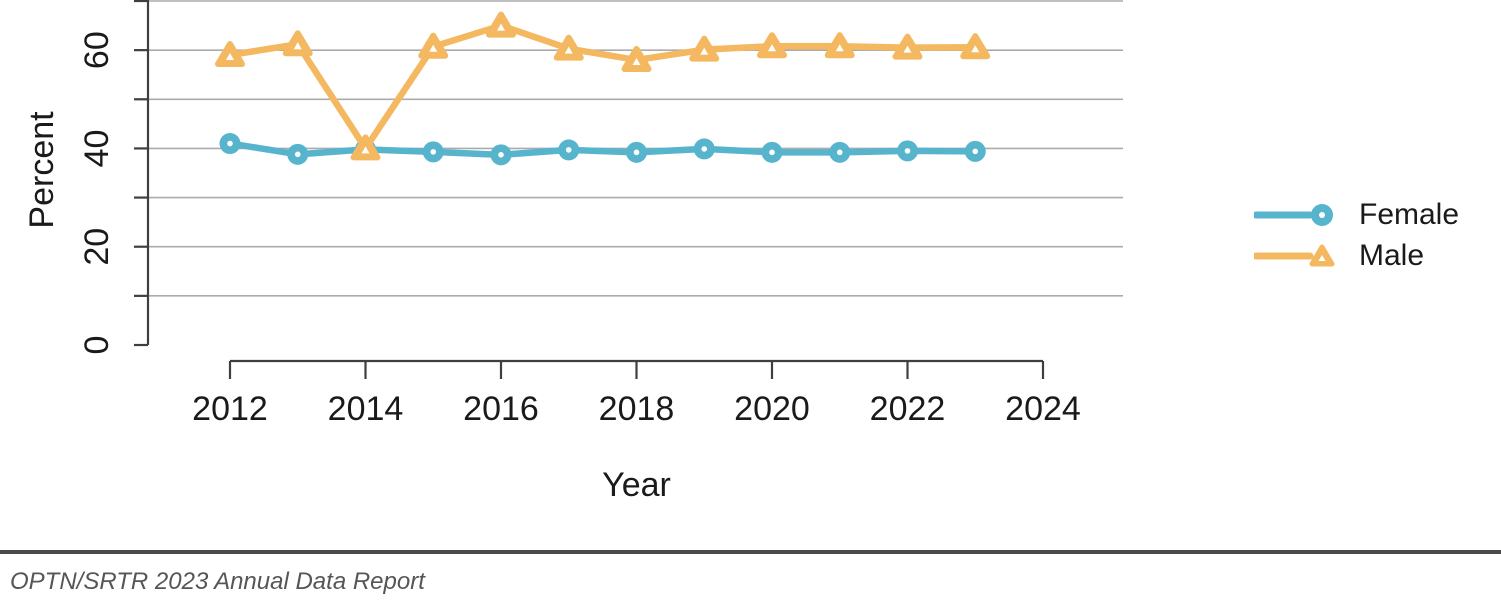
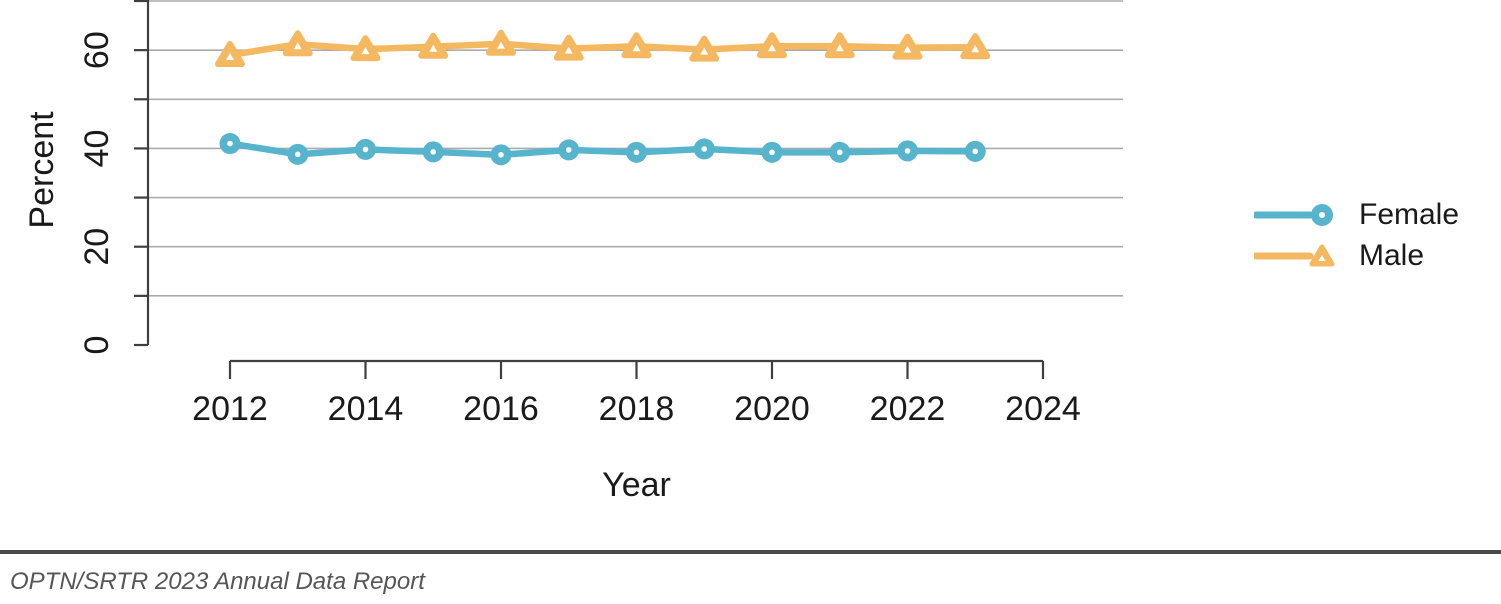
Male/2014: 40 -> 60
Male/2016: 65 -> 61
Male/2018: 58 -> 61
